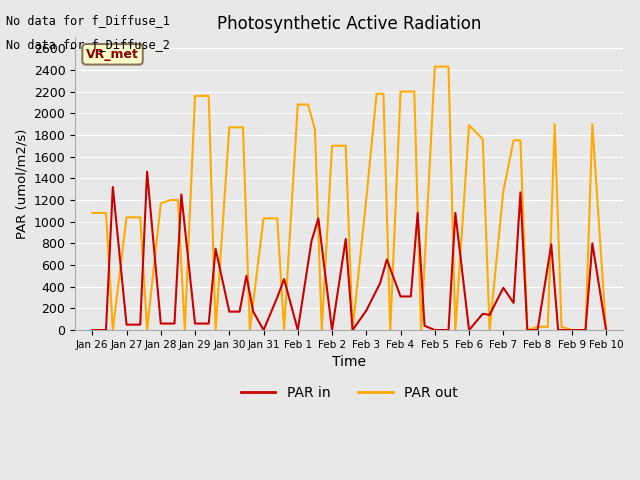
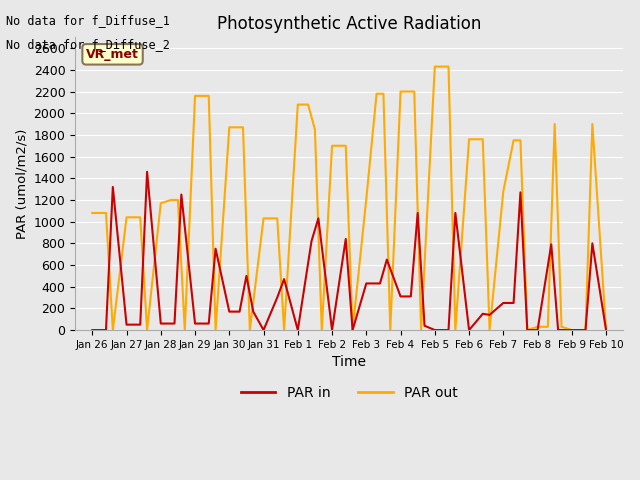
PAR in/Feb 3: 180 -> 430
PAR out/Feb 6: 1890 -> 1760
PAR in/Feb 7: 390 -> 250
